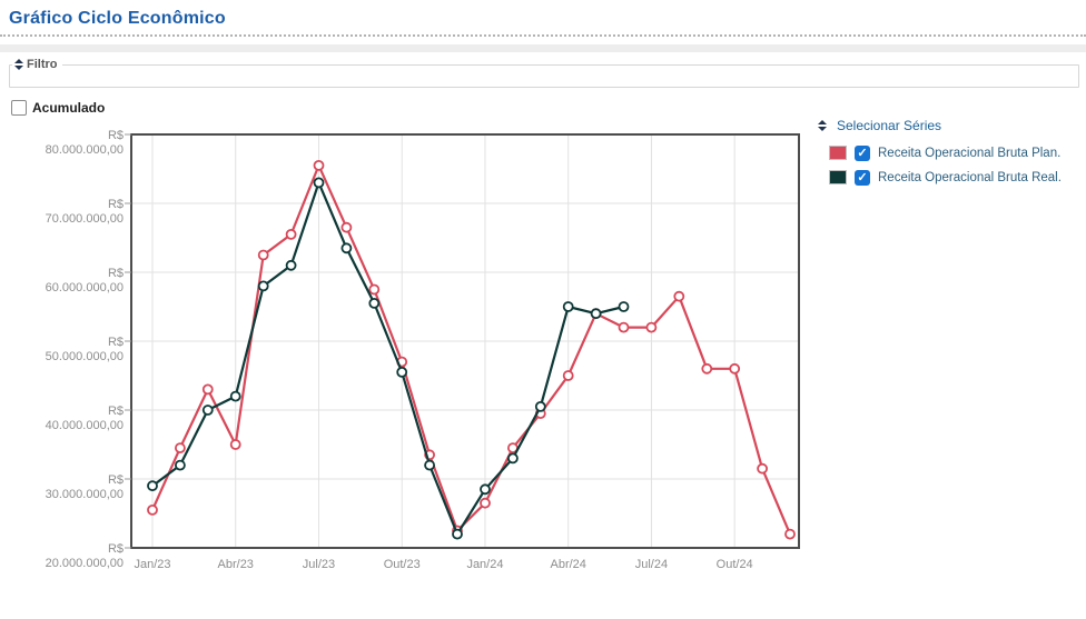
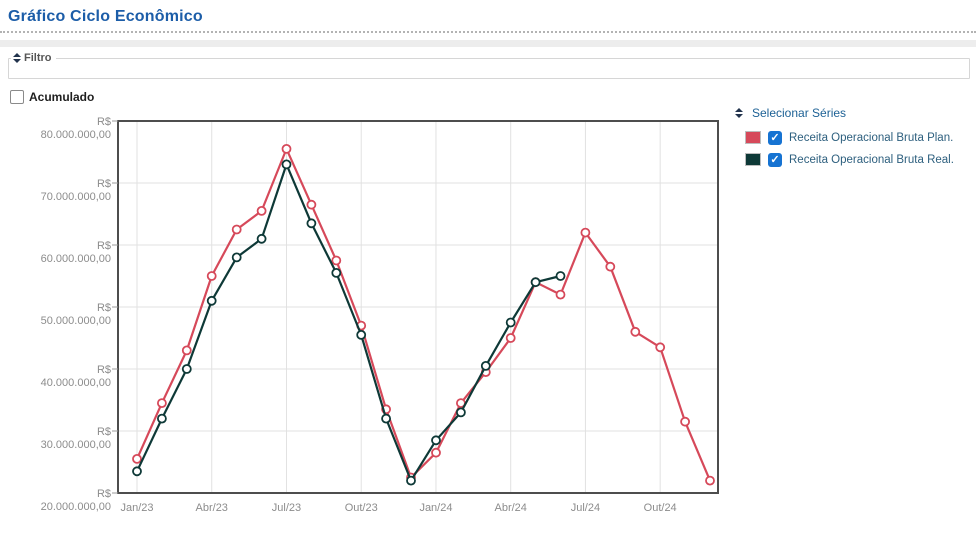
Receita Operacional Bruta Real./Jan/23: 29000000 -> 24000000
Receita Operacional Bruta Plan./Abr/23: 35000000 -> 55000000
Receita Operacional Bruta Real./Abr/23: 42000000 -> 51000000
Receita Operacional Bruta Real./Abr/24: 55000000 -> 48000000
Receita Operacional Bruta Plan./Jul/24: 52000000 -> 62000000
Receita Operacional Bruta Plan./Out/24: 46000000 -> 44000000
